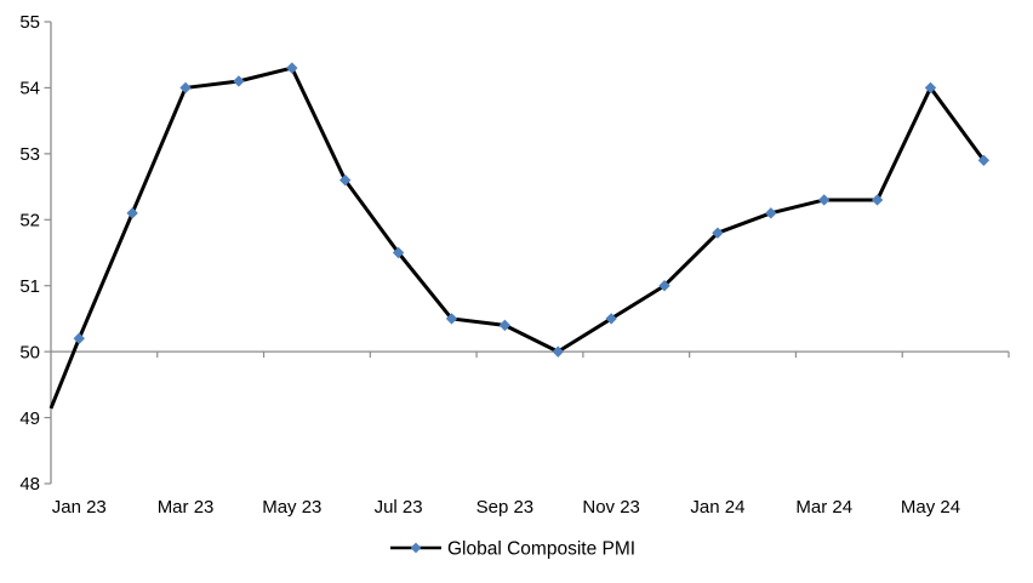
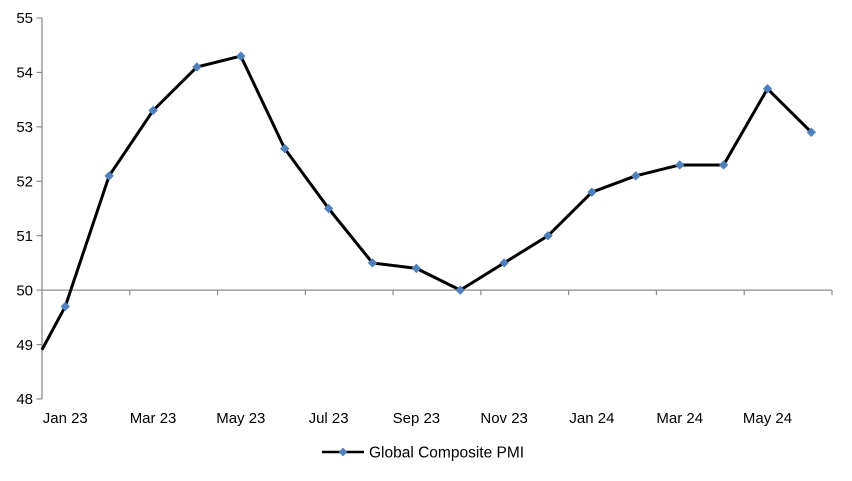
Jan 23: 50.2 -> 49.7
Mar 23: 54.0 -> 53.3
May 24: 54.0 -> 53.7
